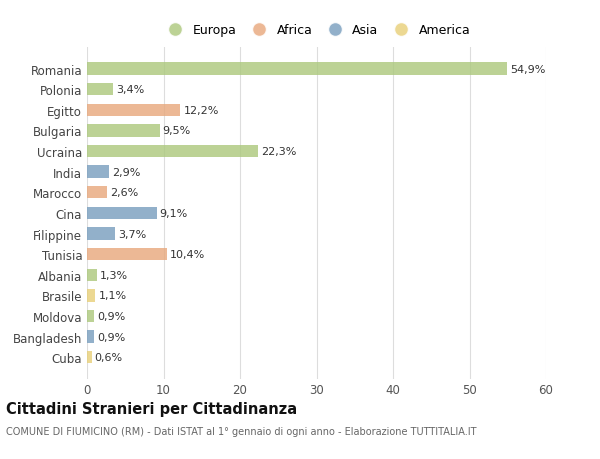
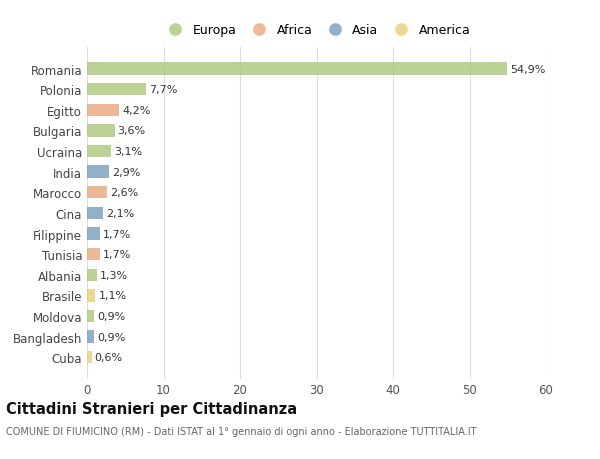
Polonia: 3,4% -> 7,7%
Egitto: 12,2% -> 4,2%
Bulgaria: 9,5% -> 3,6%
Ucraina: 22,3% -> 3,1%
Cina: 9,1% -> 2,1%
Filippine: 3,7% -> 1,7%
Tunisia: 10,4% -> 1,7%
